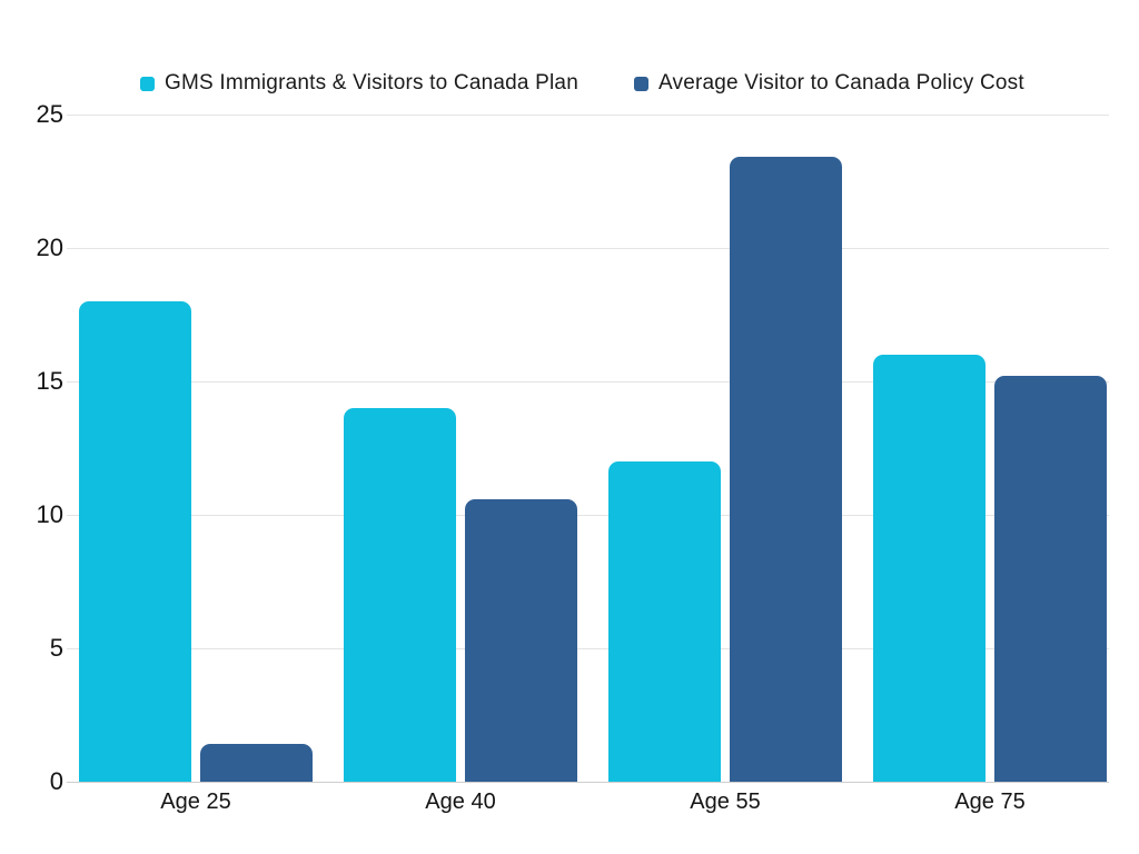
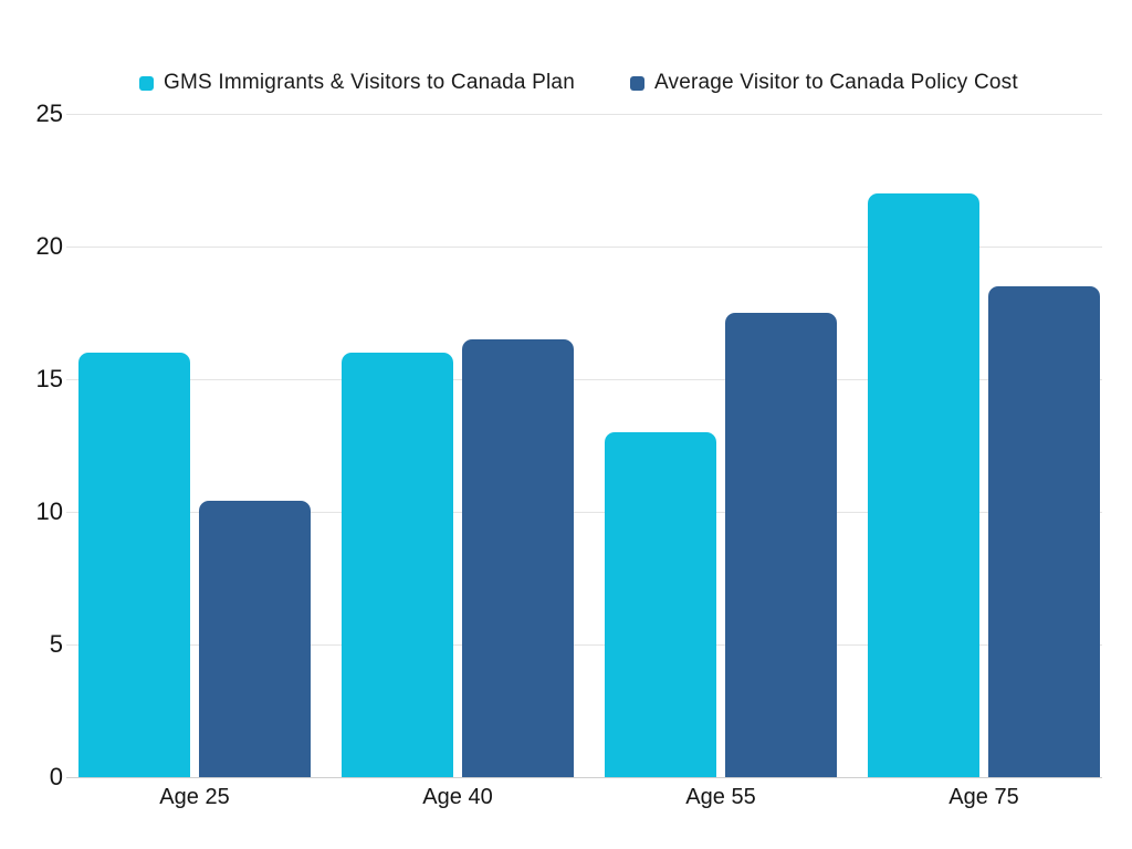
GMS Immigrants & Visitors to Canada Plan/Age 25: 18 -> 16
Average Visitor to Canada Policy Cost/Age 25: 1.4 -> 10.4
GMS Immigrants & Visitors to Canada Plan/Age 40: 14 -> 16
Average Visitor to Canada Policy Cost/Age 40: 10.6 -> 16.5
GMS Immigrants & Visitors to Canada Plan/Age 55: 12 -> 13
Average Visitor to Canada Policy Cost/Age 55: 23.4 -> 17.5
GMS Immigrants & Visitors to Canada Plan/Age 75: 16 -> 22
Average Visitor to Canada Policy Cost/Age 75: 15.2 -> 18.5
